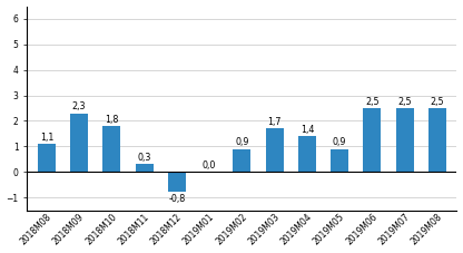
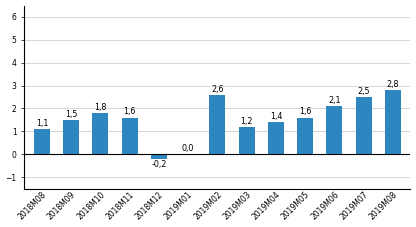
2018M09: 2,3 -> 1,5
2018M11: 0,3 -> 1,6
2018M12: -0,8 -> -0,2
2019M02: 0,9 -> 2,6
2019M03: 1,7 -> 1,2
2019M05: 0,9 -> 1,6
2019M06: 2,5 -> 2,1
2019M08: 2,5 -> 2,8
